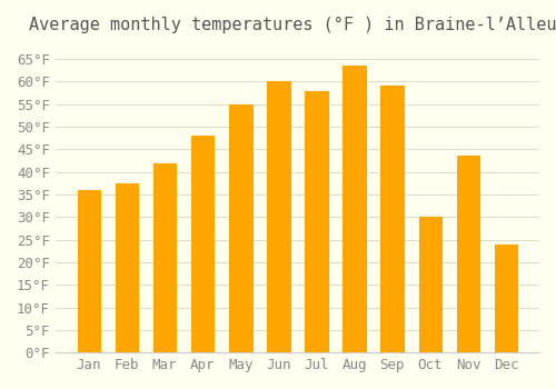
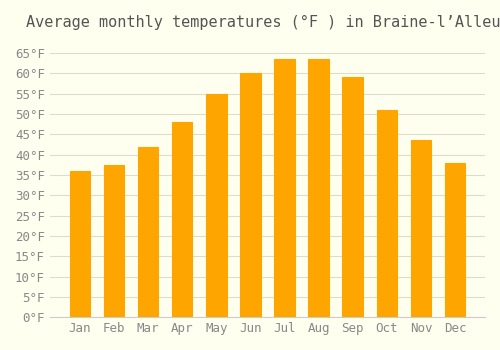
Jul: 58.0°F -> 63.5°F
Oct: 30.0°F -> 51.0°F
Dec: 24.0°F -> 38.0°F
